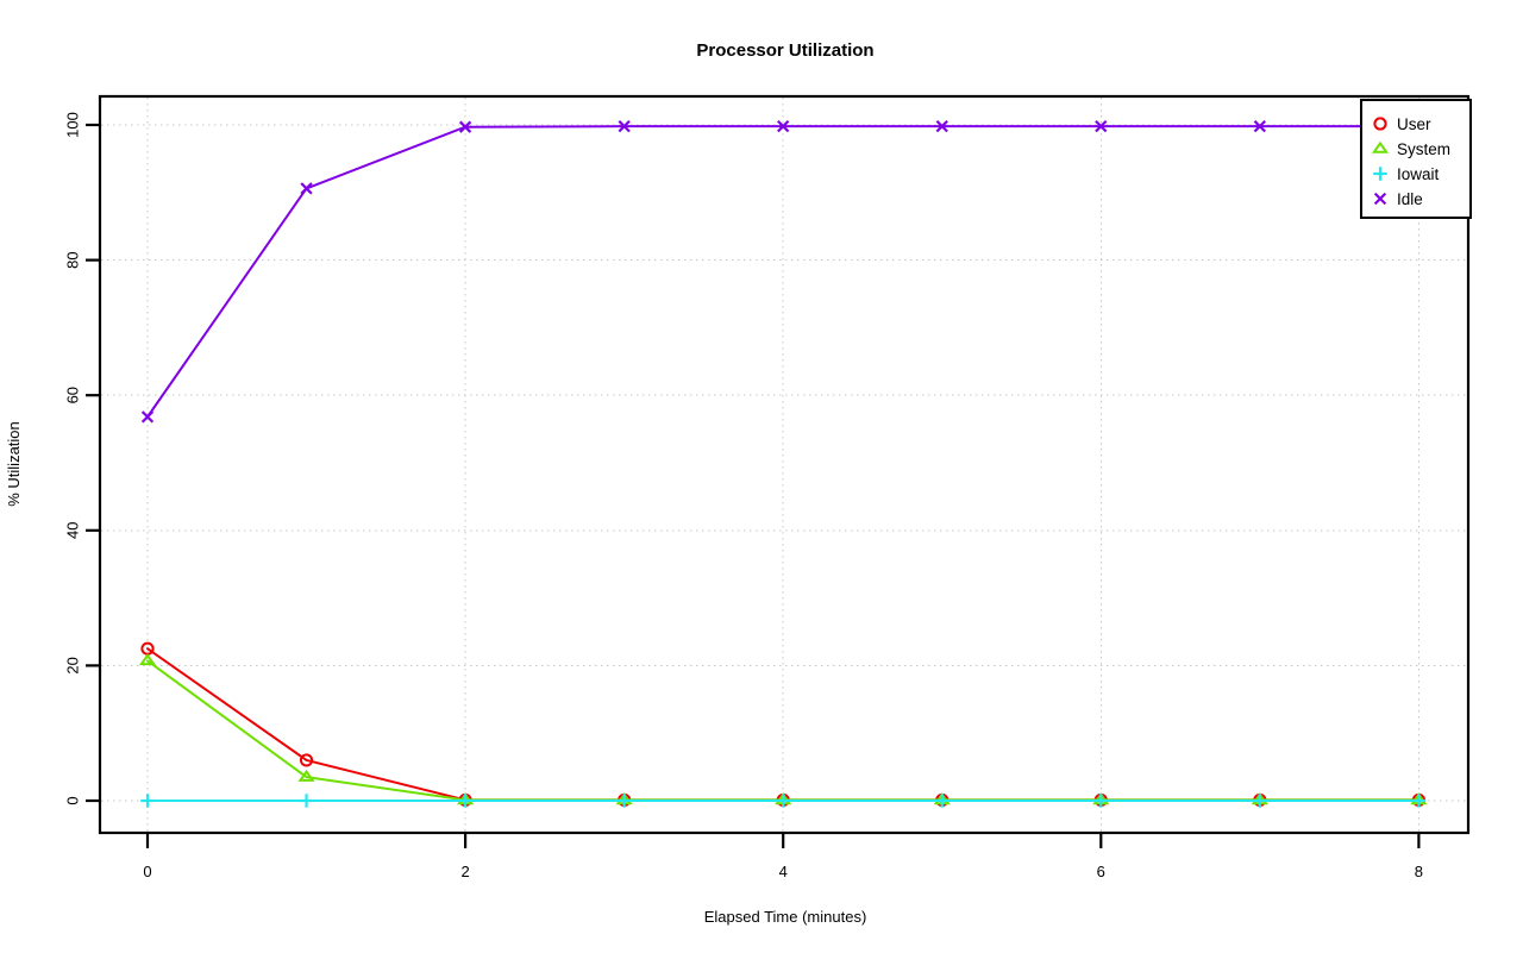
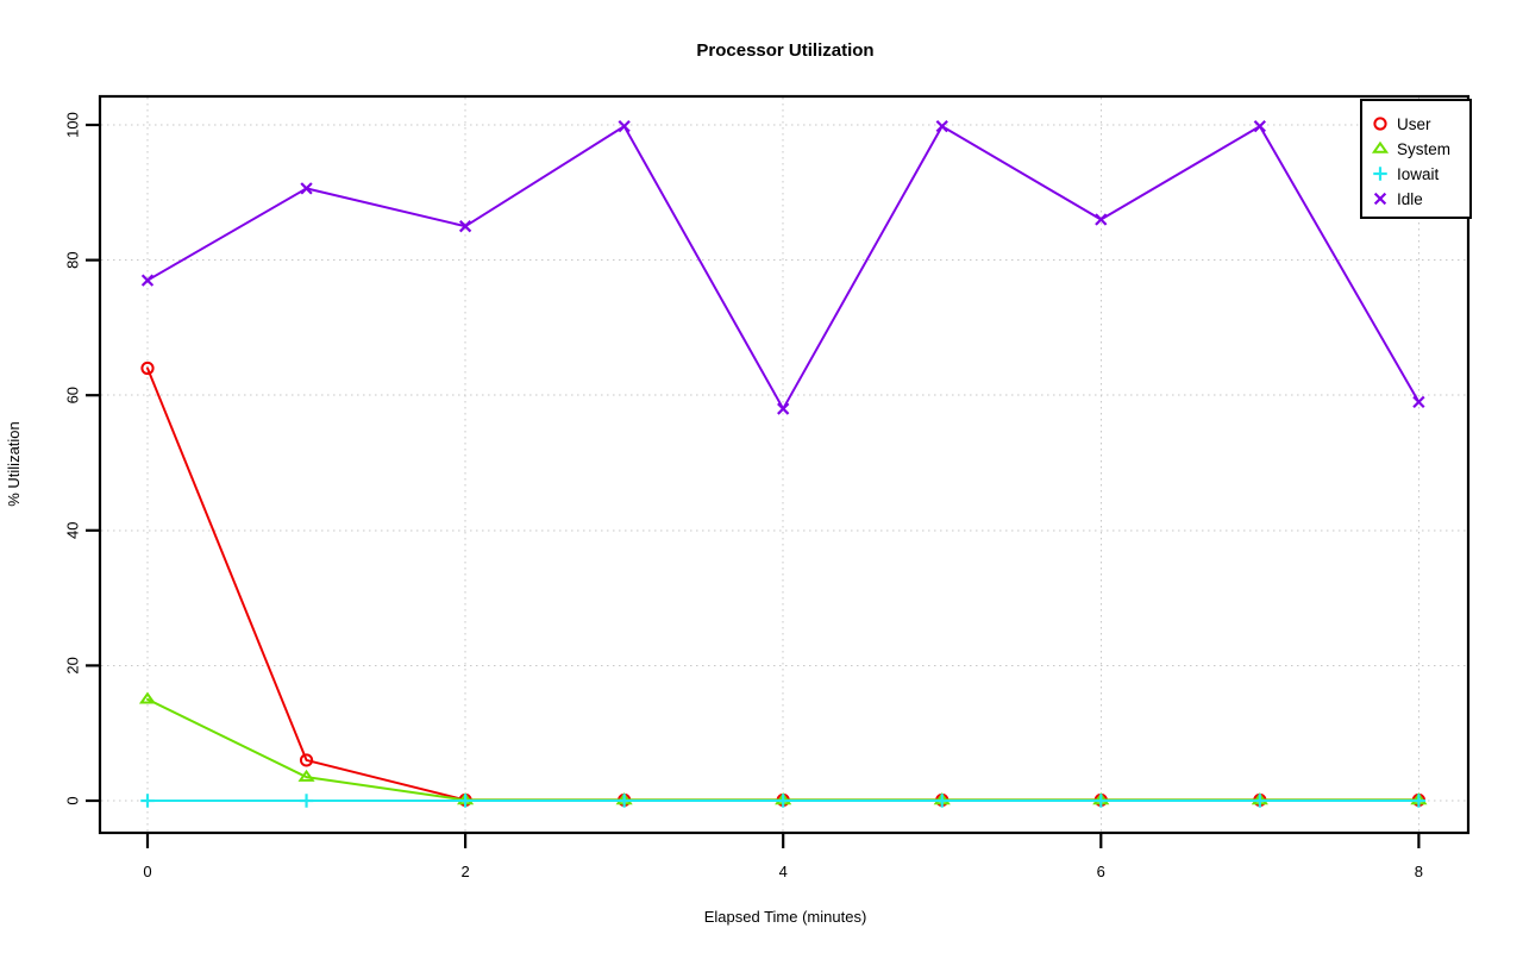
User/0: 22 -> 64
System/0: 21 -> 15
Idle/0: 57 -> 77
Idle/2: 100 -> 85
Idle/4: 100 -> 58
Idle/6: 100 -> 86
Idle/8: 100 -> 59
